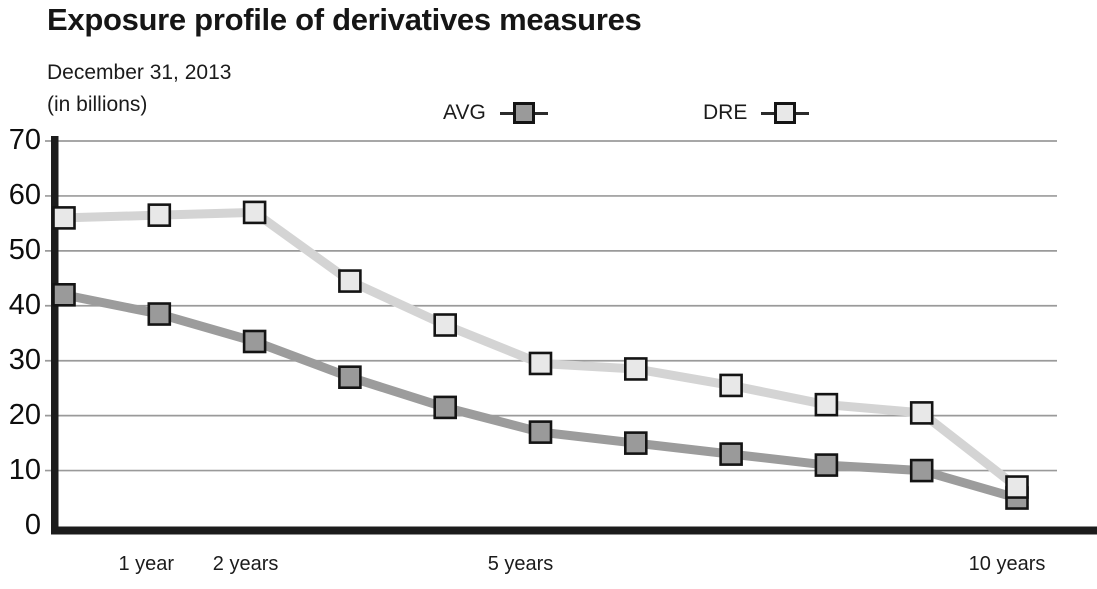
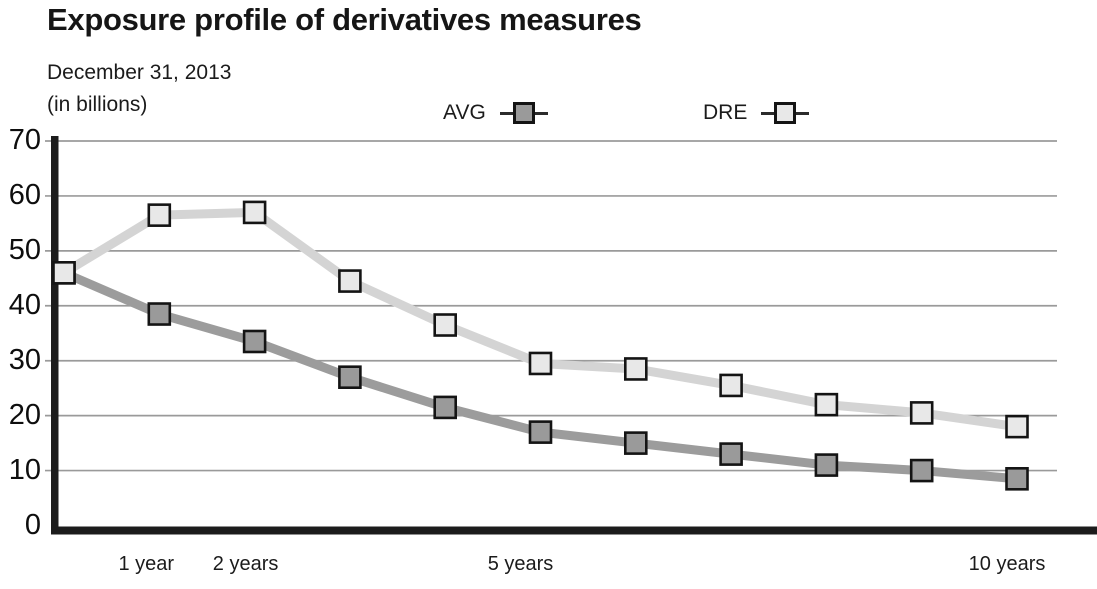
AVG/0: 42 -> 46
DRE/0: 56 -> 46
AVG/10: 5 -> 8
DRE/10: 7 -> 18
